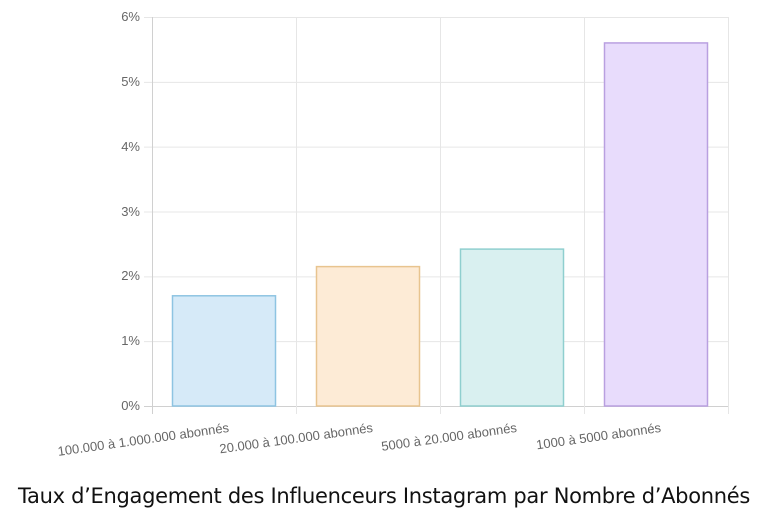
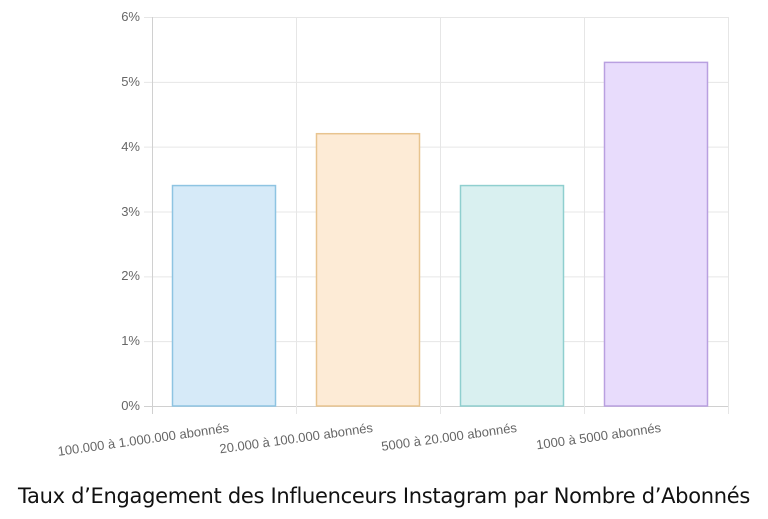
100.000 à 1.000.000 abonnés: 1.7% -> 3.4%
20.000 à 100.000 abonnés: 2.1% -> 4.2%
5000 à 20.000 abonnés: 2.4% -> 3.4%
1000 à 5000 abonnés: 5.6% -> 5.3%
